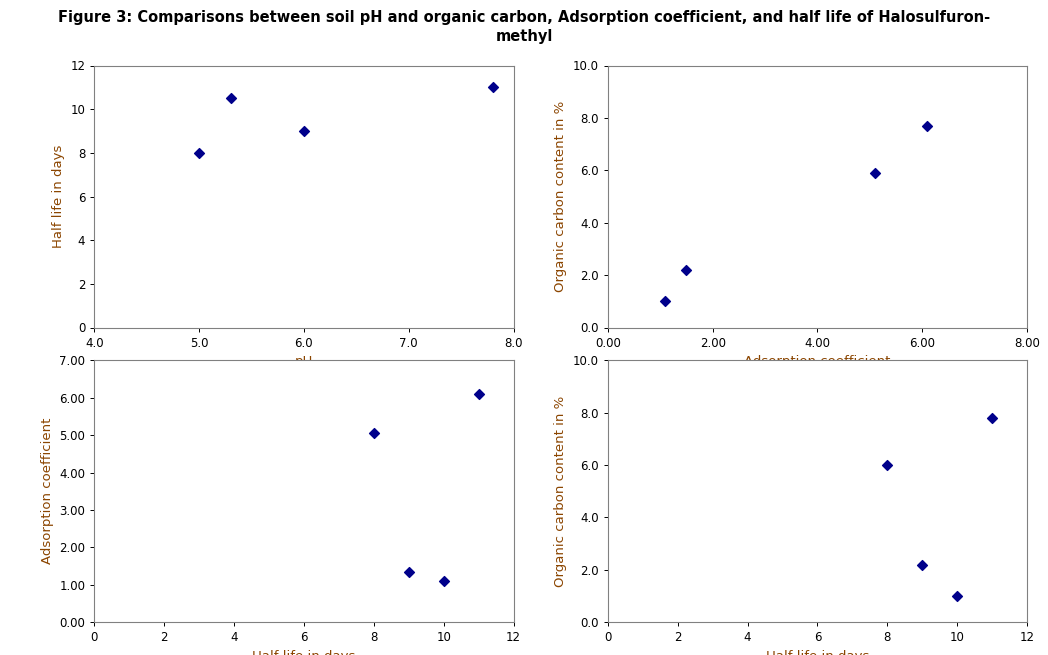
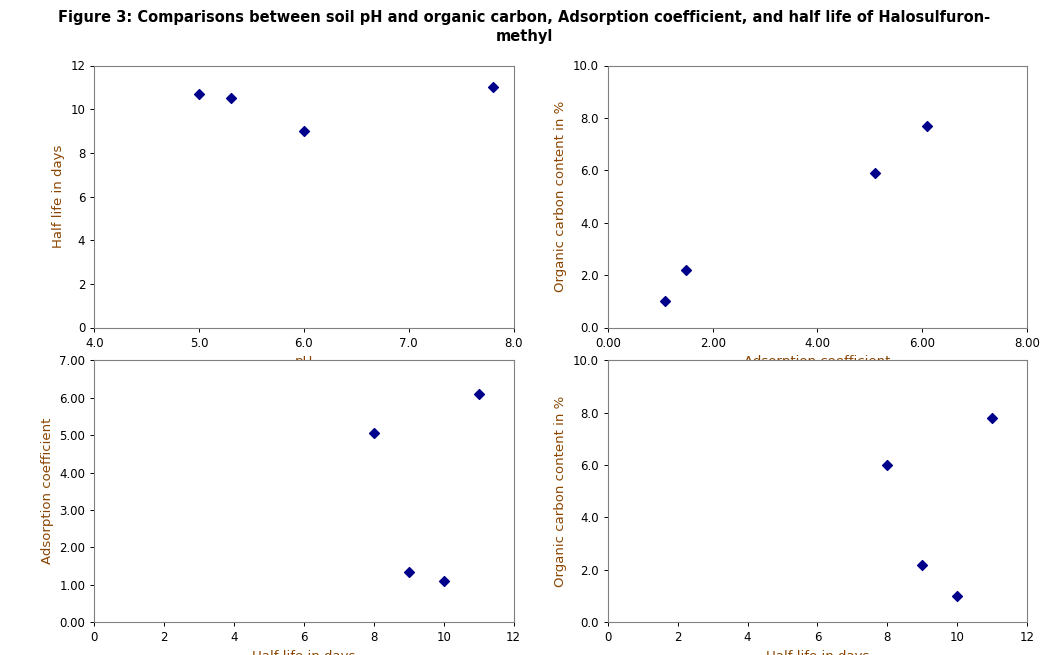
5.0: 8.0 -> 10.7
